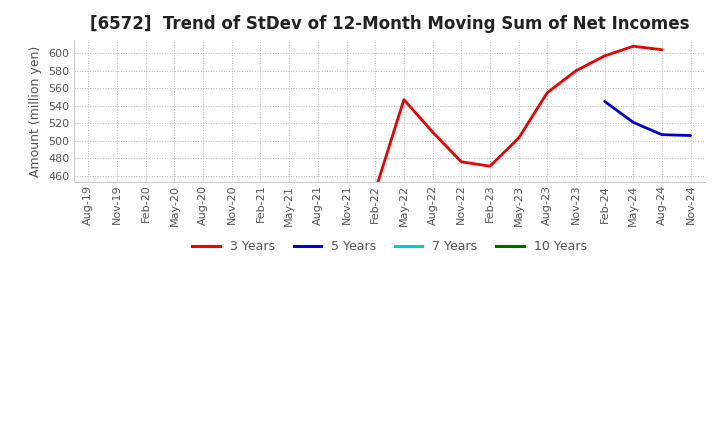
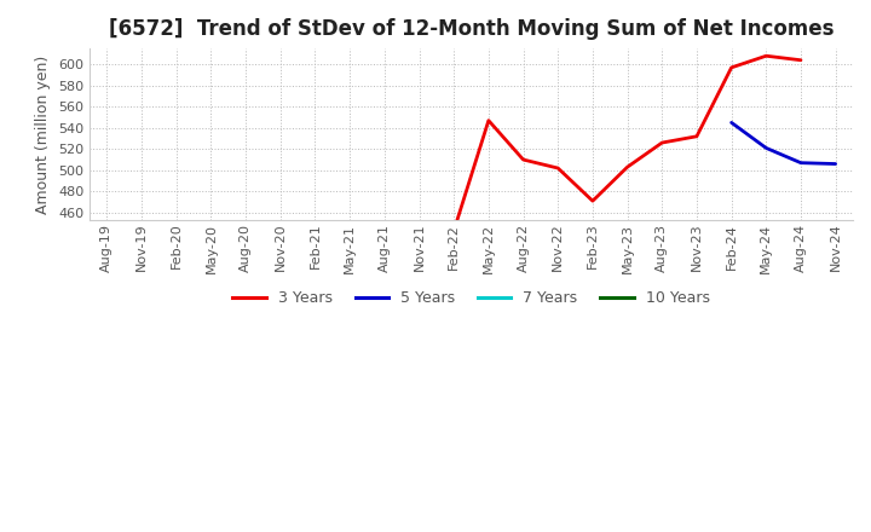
3 Years/Nov-22: 476 -> 502
3 Years/Aug-23: 555 -> 526
3 Years/Nov-23: 580 -> 532
